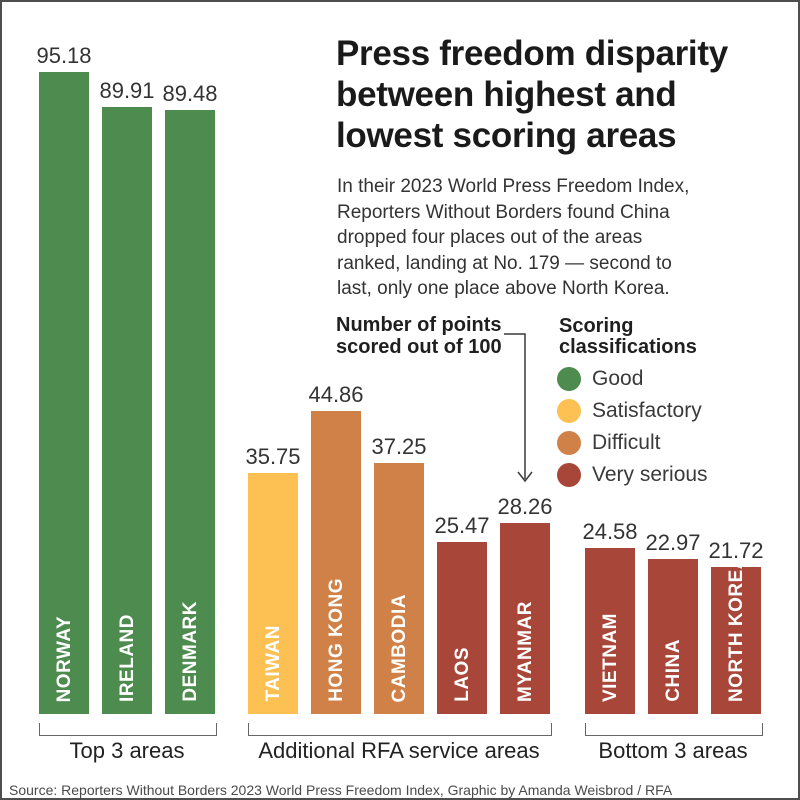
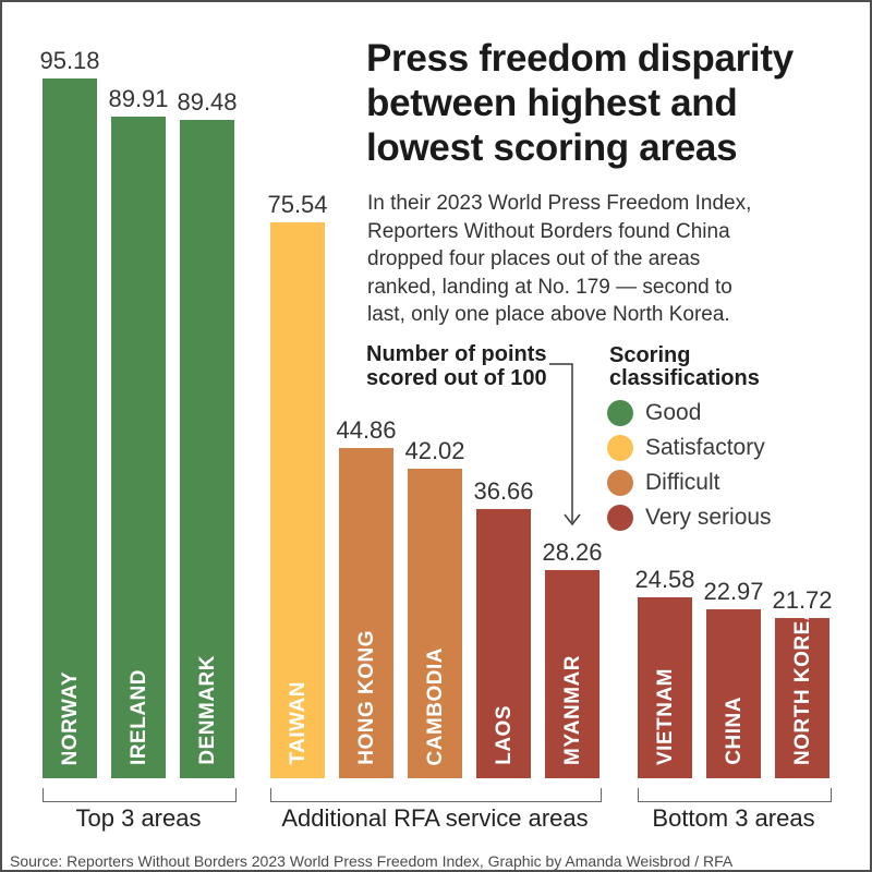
TAIWAN: 35.75 -> 75.54
CAMBODIA: 37.25 -> 42.02
LAOS: 25.47 -> 36.66
